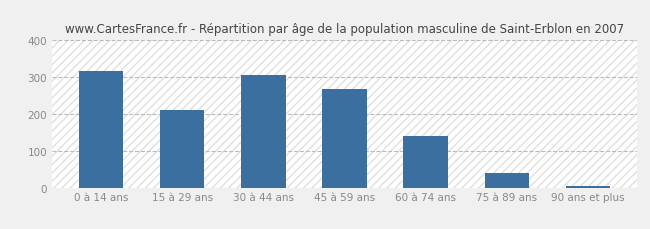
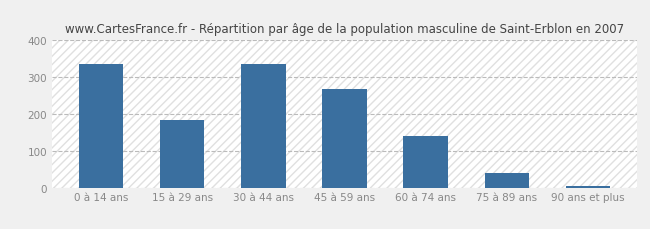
0 à 14 ans: 316 -> 335
15 à 29 ans: 210 -> 185
30 à 44 ans: 305 -> 335
